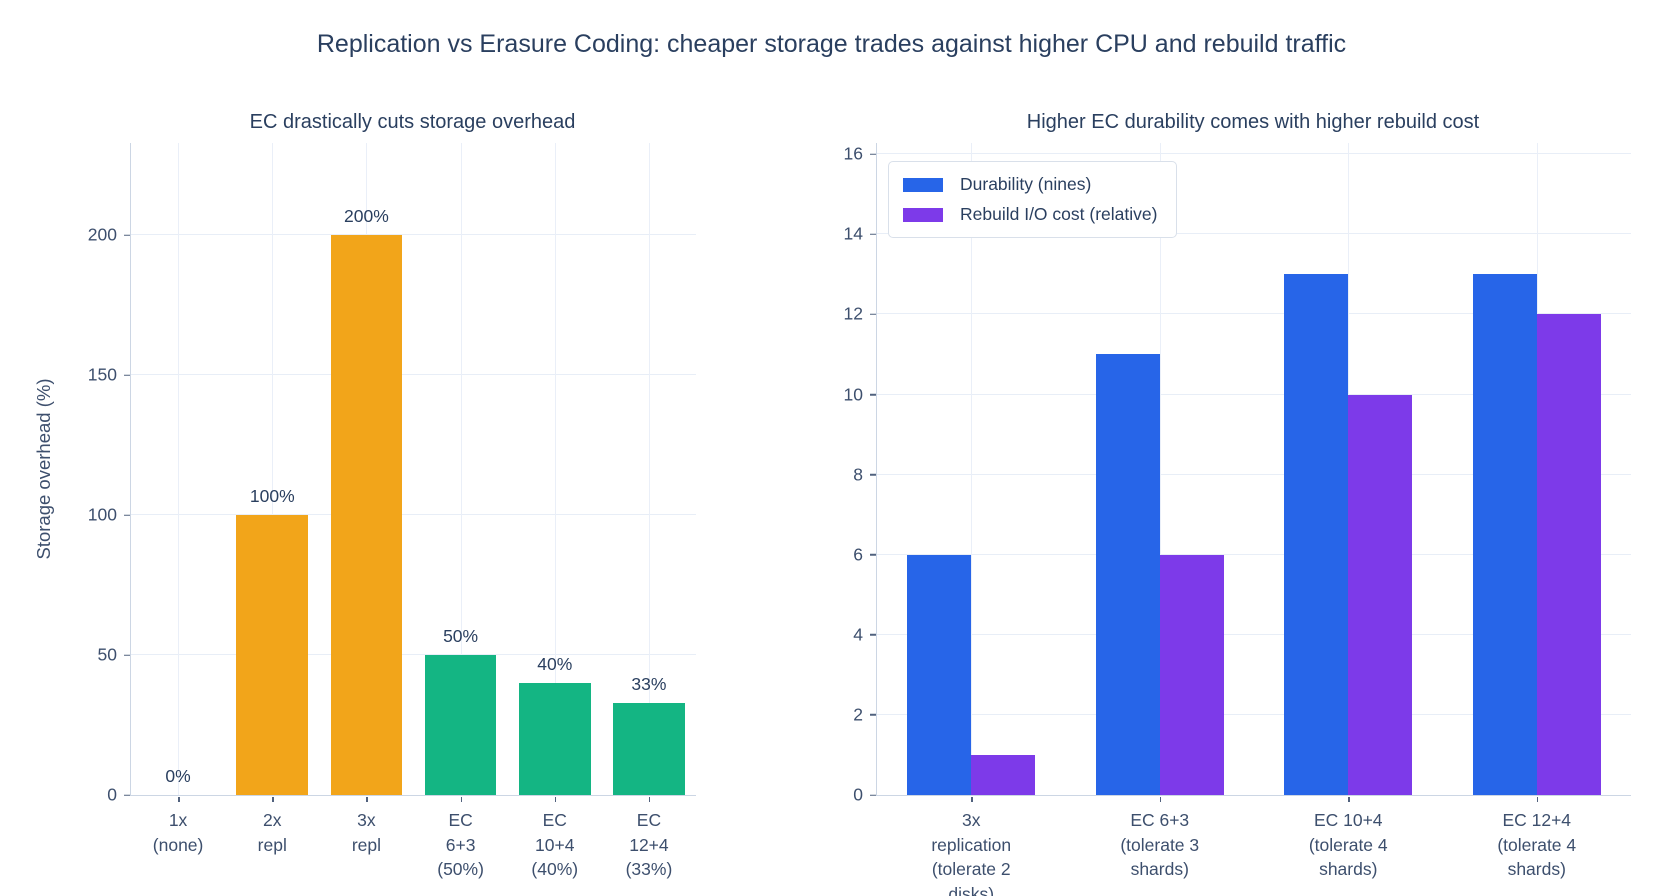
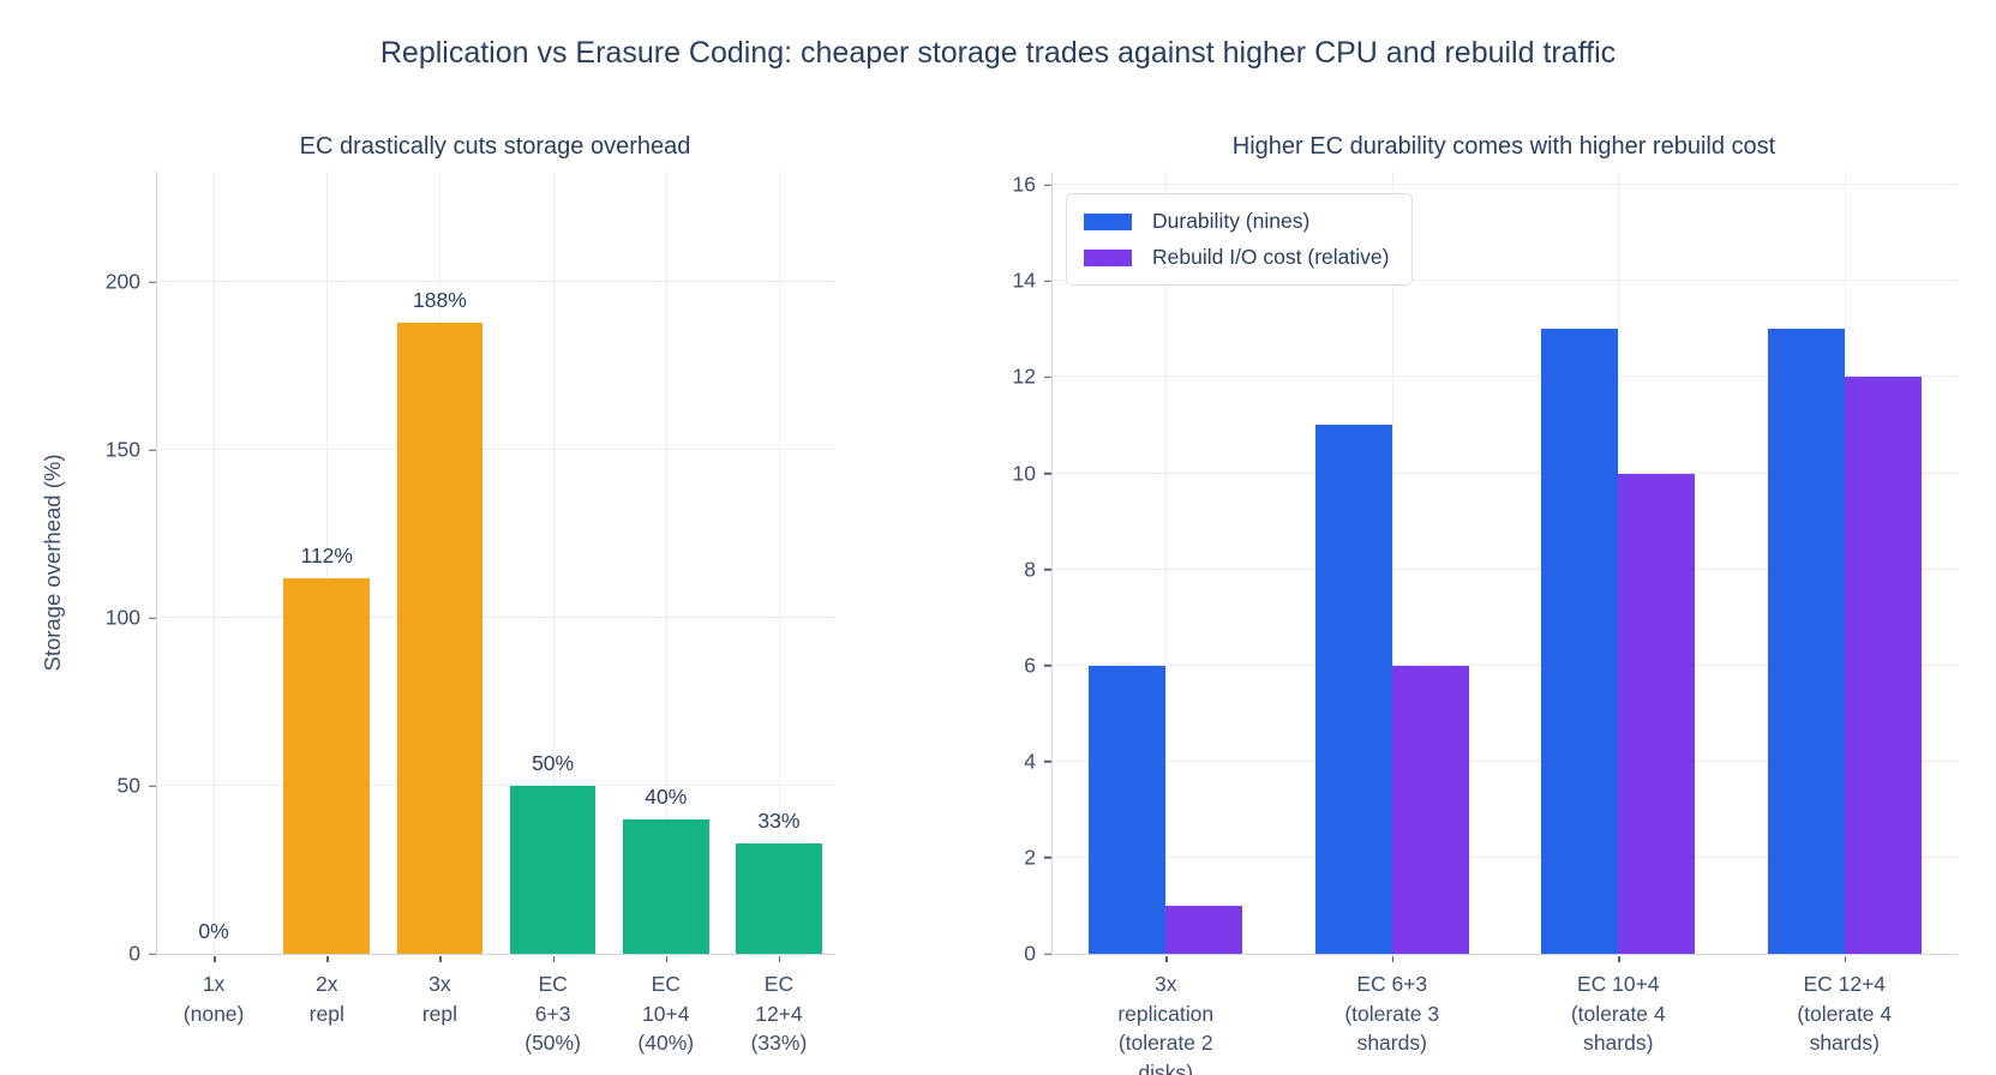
EC drastically cuts storage overhead/2x repl: 100% -> 112%
EC drastically cuts storage overhead/3x repl: 200% -> 188%
